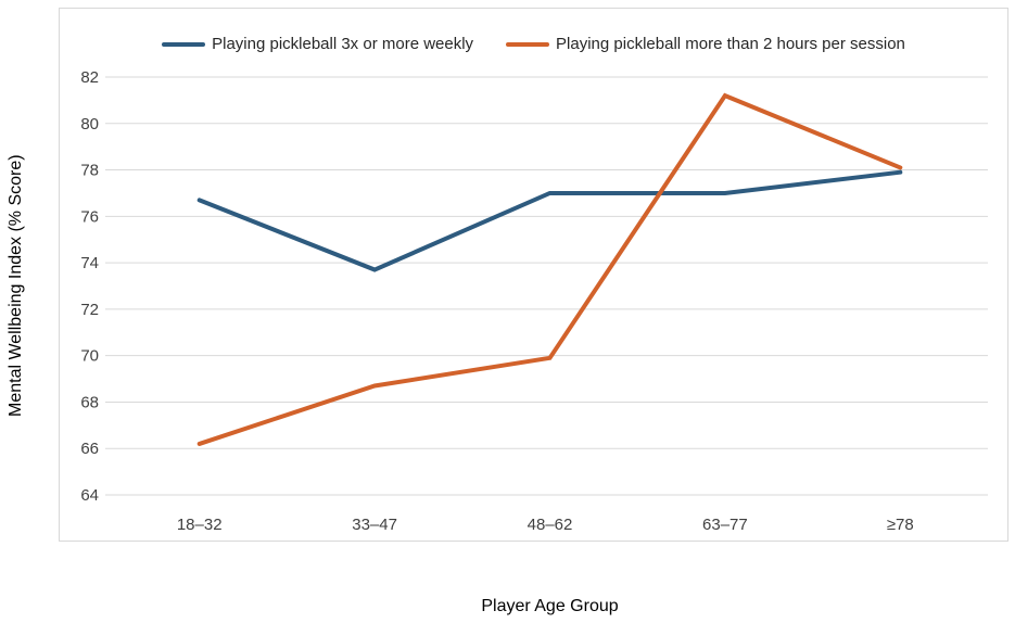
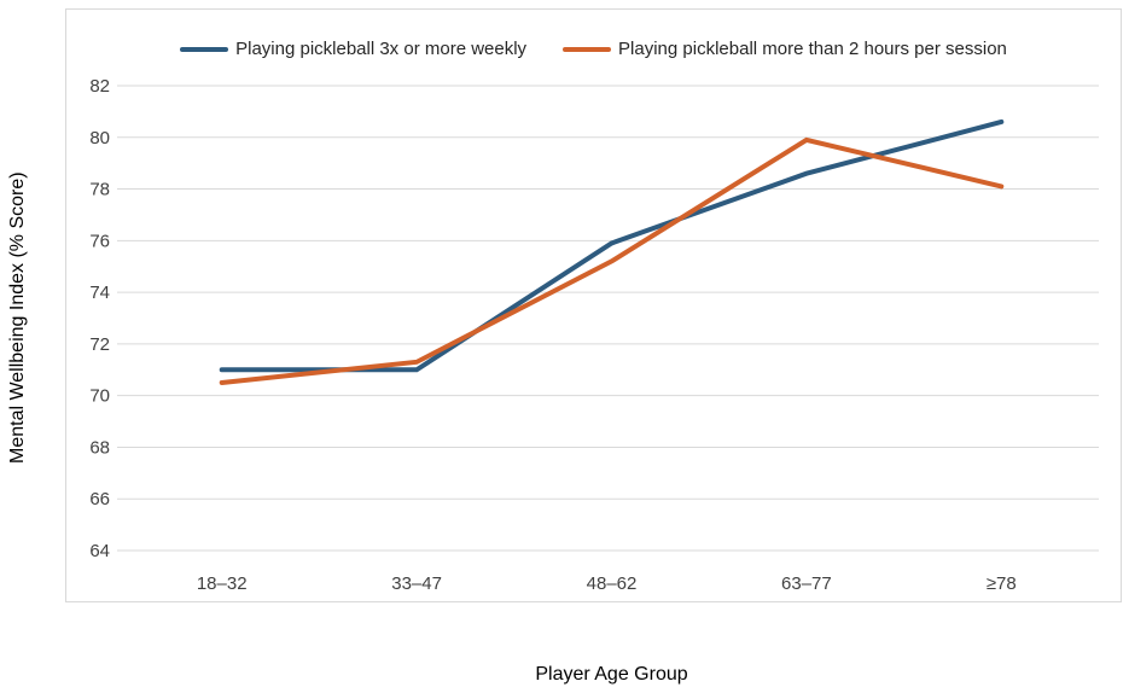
Playing pickleball 3x or more weekly/18–32: 76.7 -> 71.0
Playing pickleball more than 2 hours per session/18–32: 66.2 -> 70.5
Playing pickleball 3x or more weekly/33–47: 73.7 -> 71.0
Playing pickleball more than 2 hours per session/33–47: 68.7 -> 71.3
Playing pickleball 3x or more weekly/48–62: 77.0 -> 75.9
Playing pickleball more than 2 hours per session/48–62: 69.9 -> 75.2
Playing pickleball 3x or more weekly/63–77: 77.0 -> 78.6
Playing pickleball more than 2 hours per session/63–77: 81.2 -> 79.9
Playing pickleball 3x or more weekly/≥78: 77.9 -> 80.6
